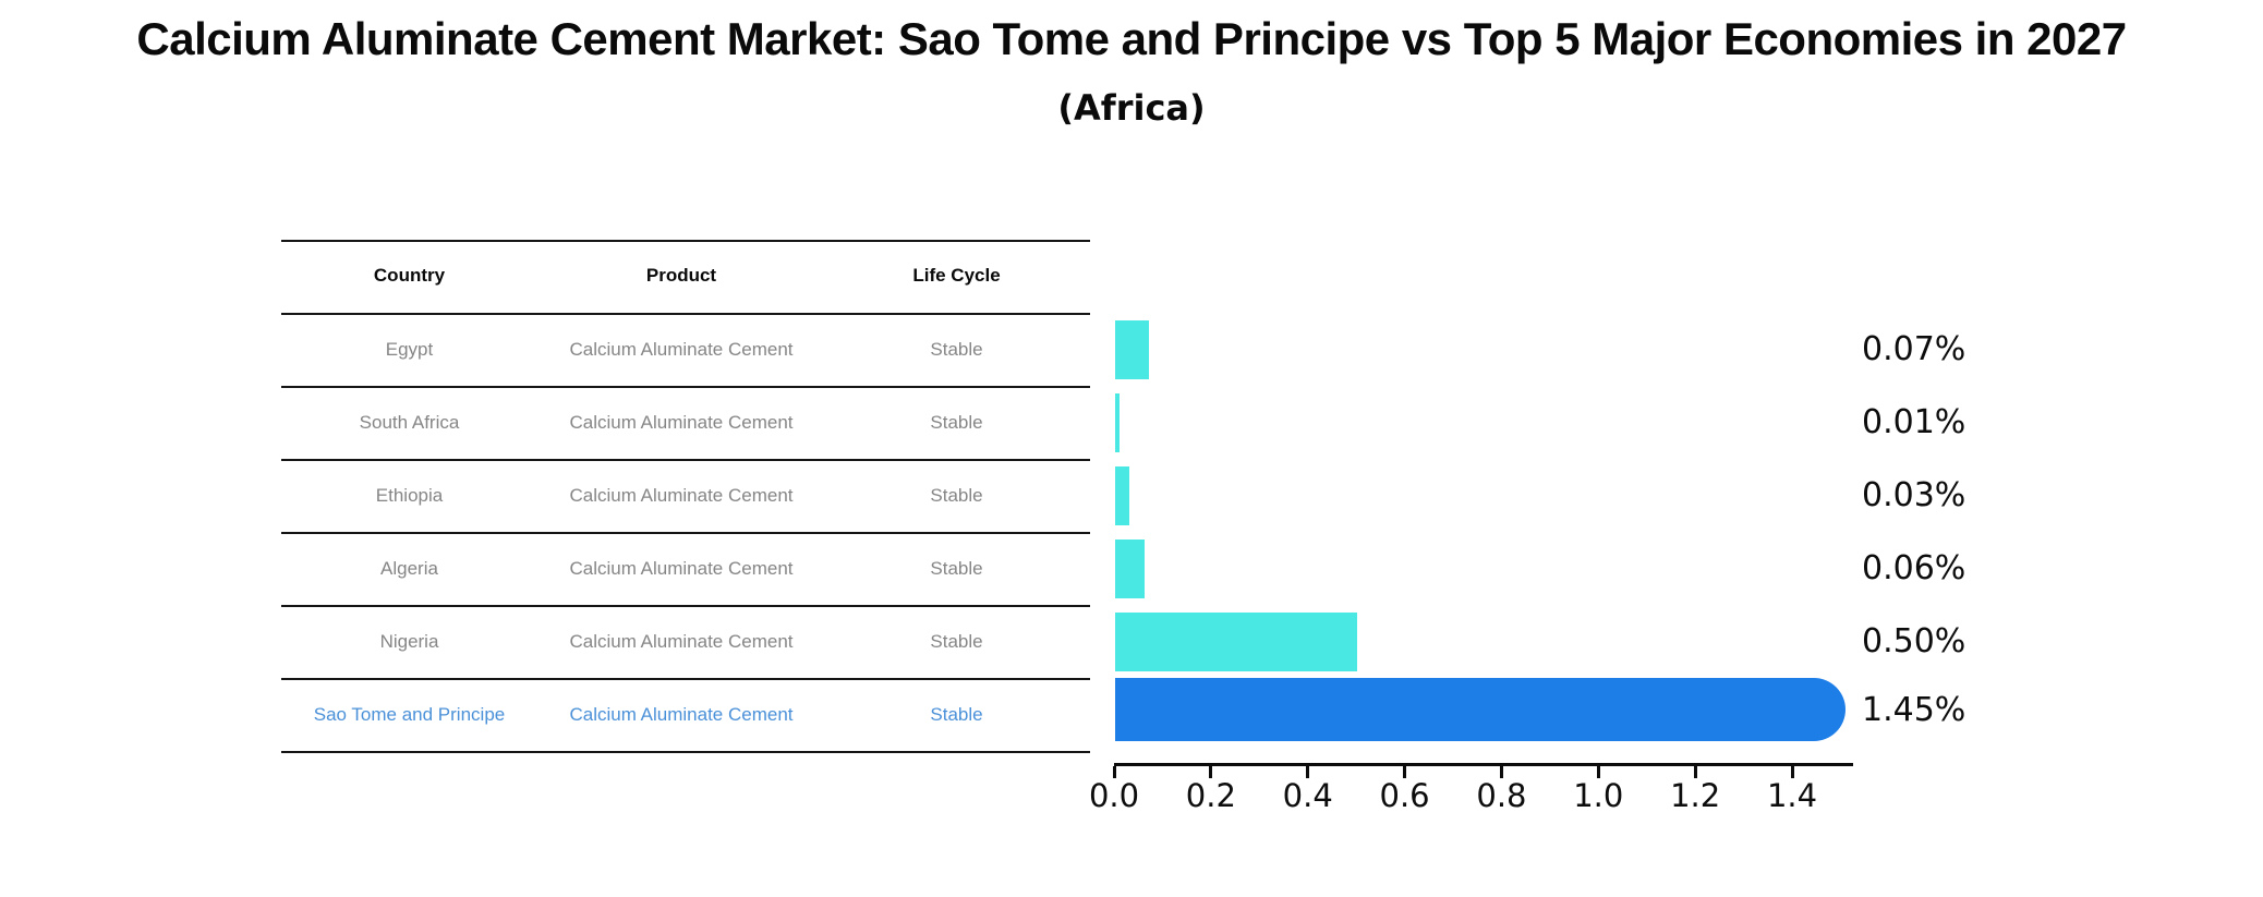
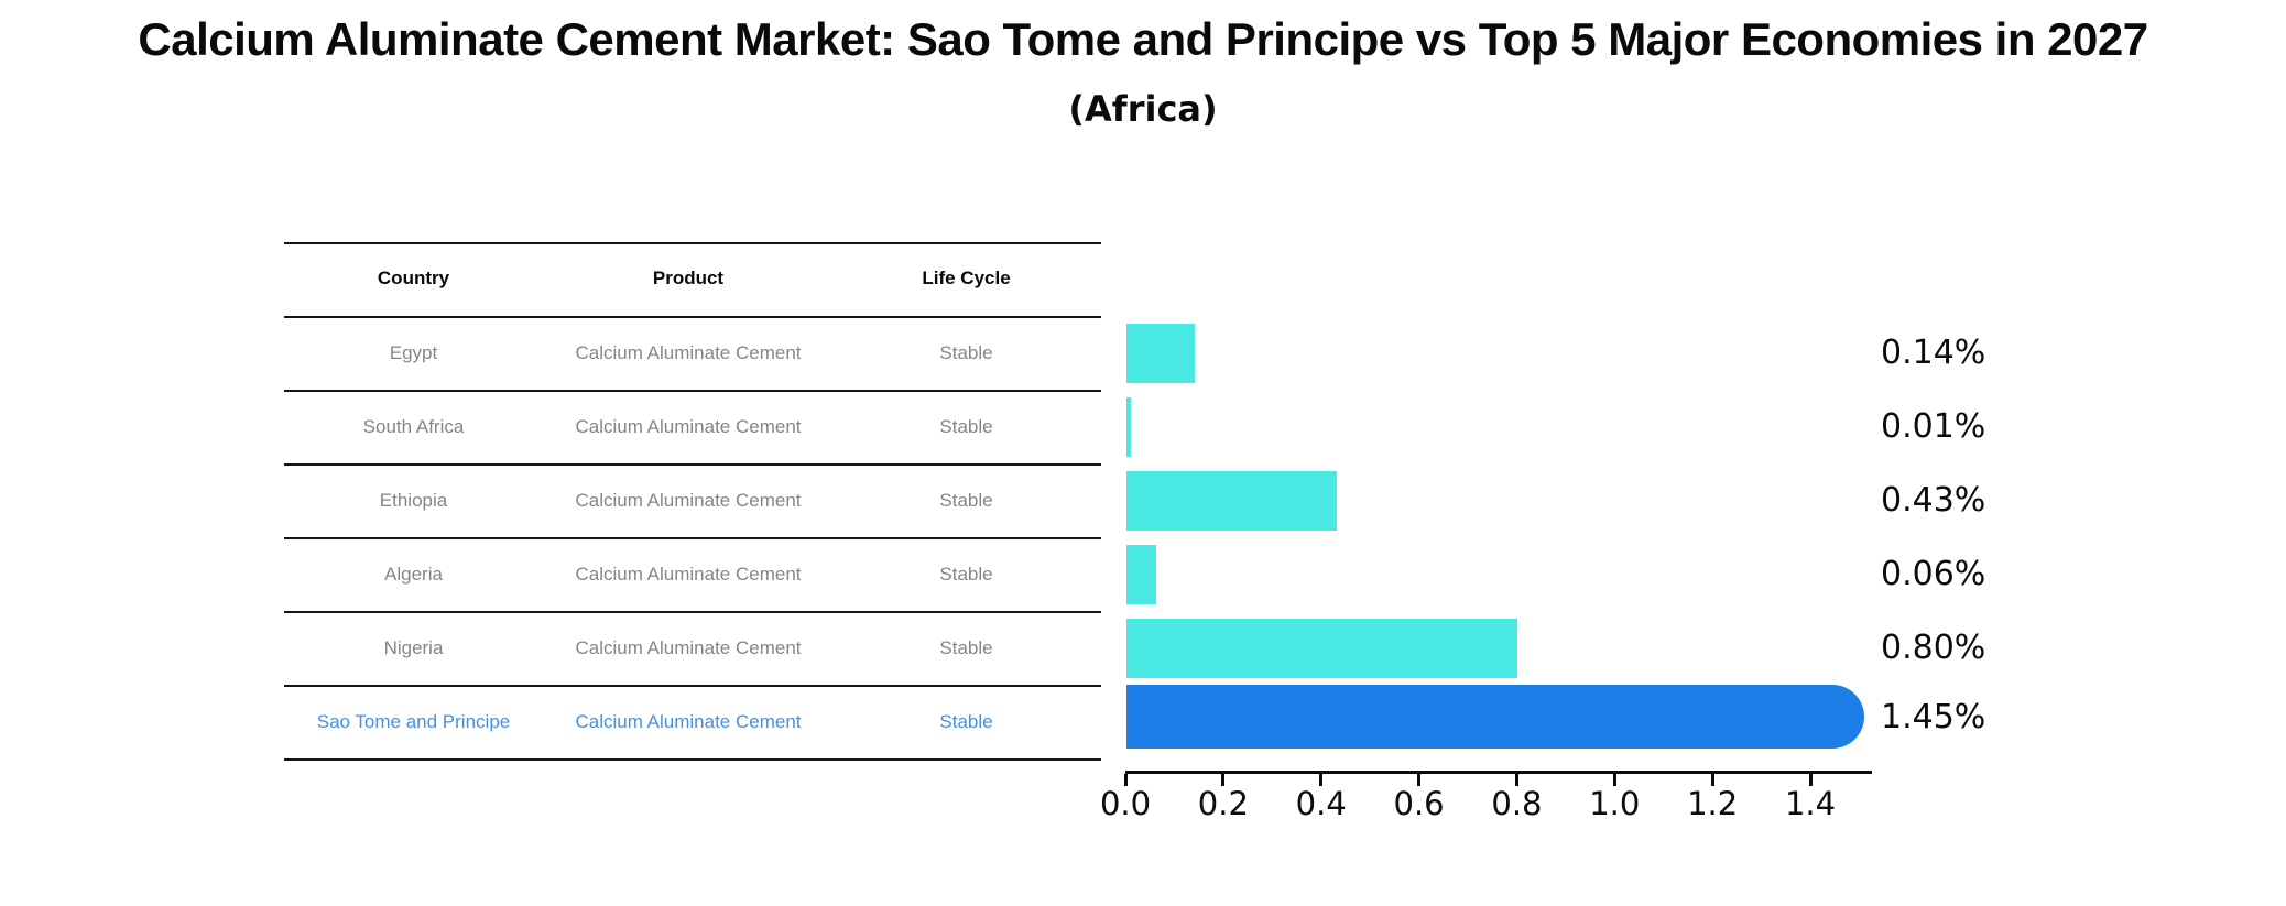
Egypt: 0.07% -> 0.14%
Ethiopia: 0.03% -> 0.43%
Nigeria: 0.50% -> 0.80%
